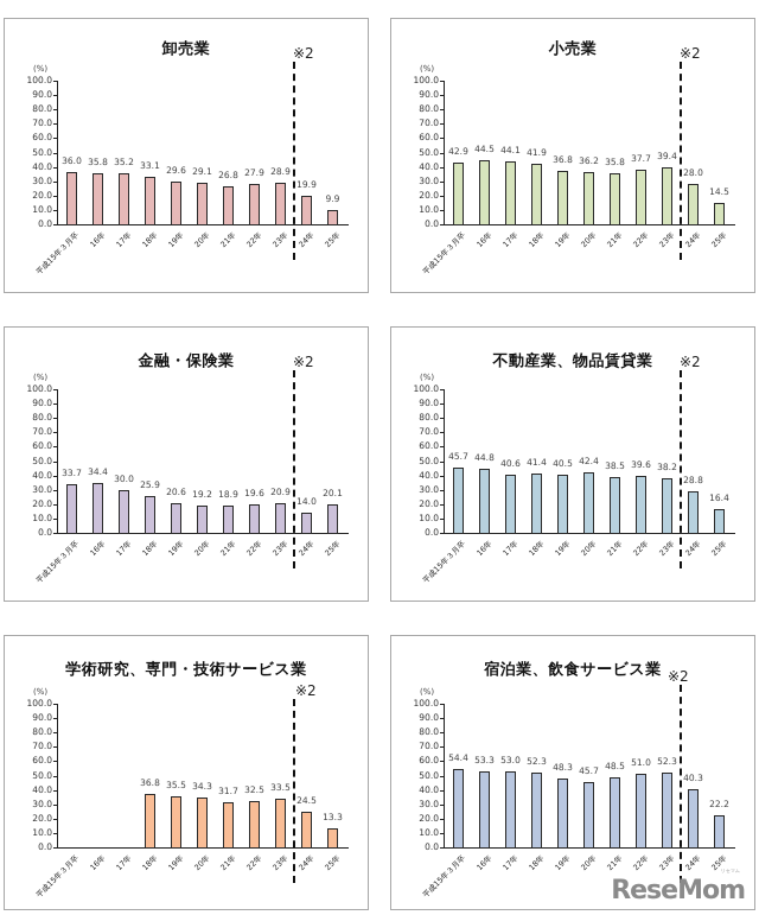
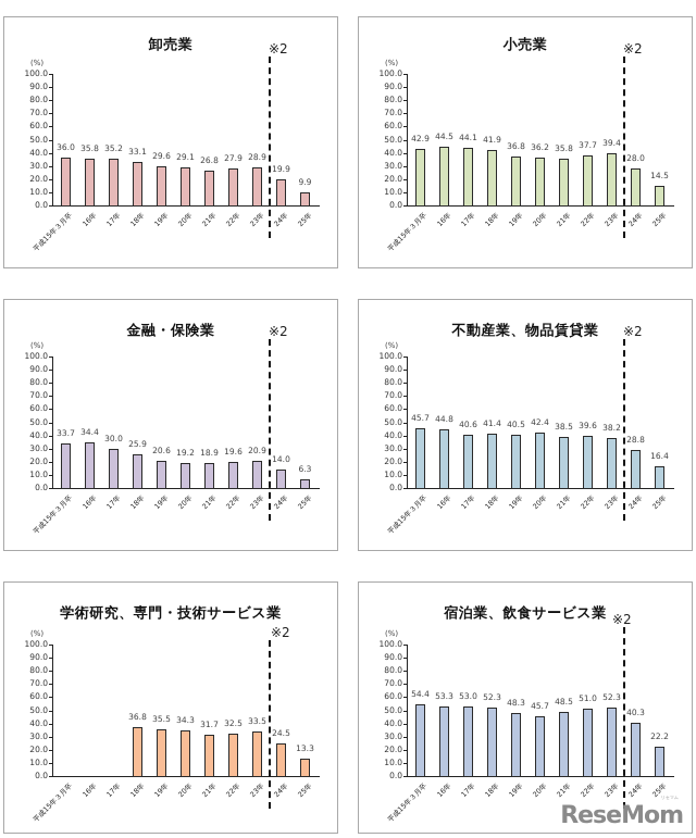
金融・保険業/25年: 20.1 -> 6.3
